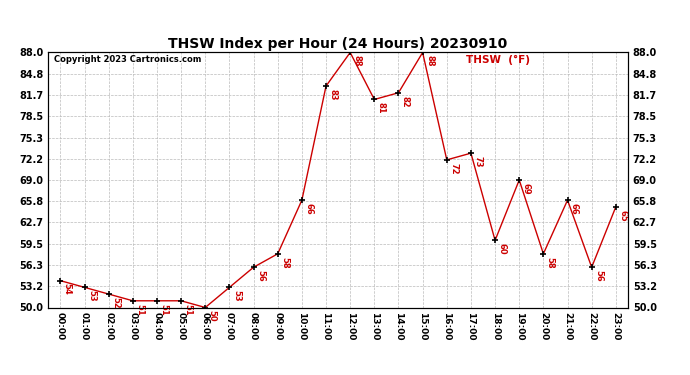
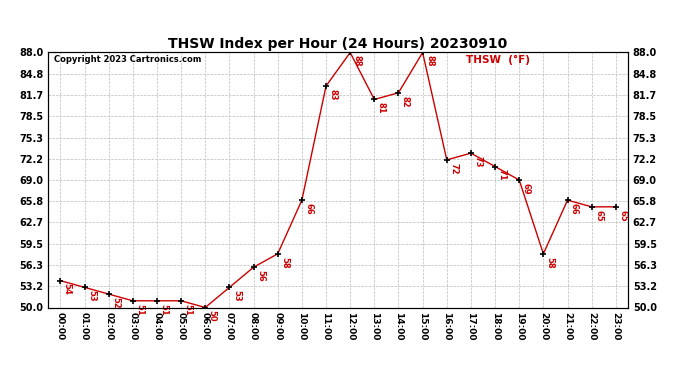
18:00: 60 -> 71
22:00: 56 -> 65
